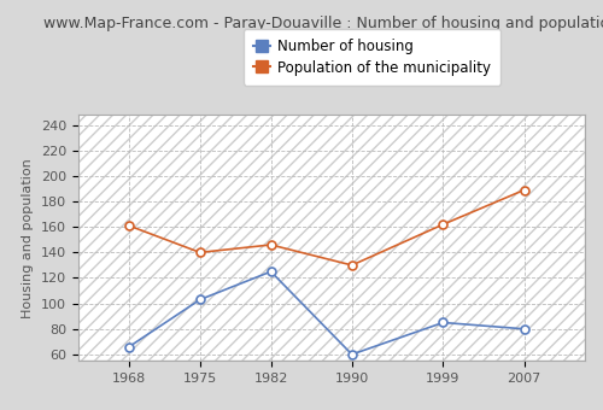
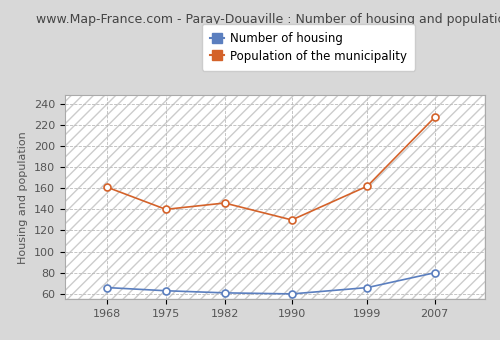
Number of housing/1975: 103 -> 63
Number of housing/1982: 125 -> 61
Number of housing/1999: 85 -> 66
Population of the municipality/2007: 189 -> 227
